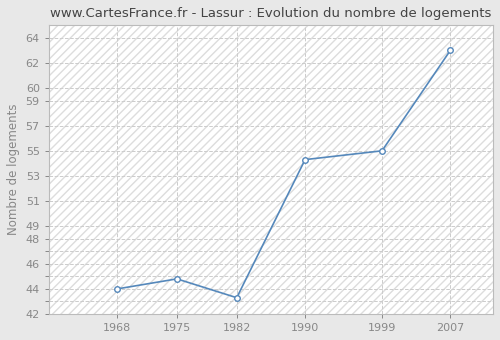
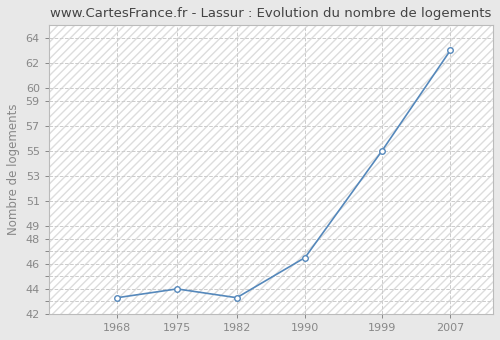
1968: 44.0 -> 43.3
1975: 44.8 -> 44.0
1990: 54.3 -> 46.5
